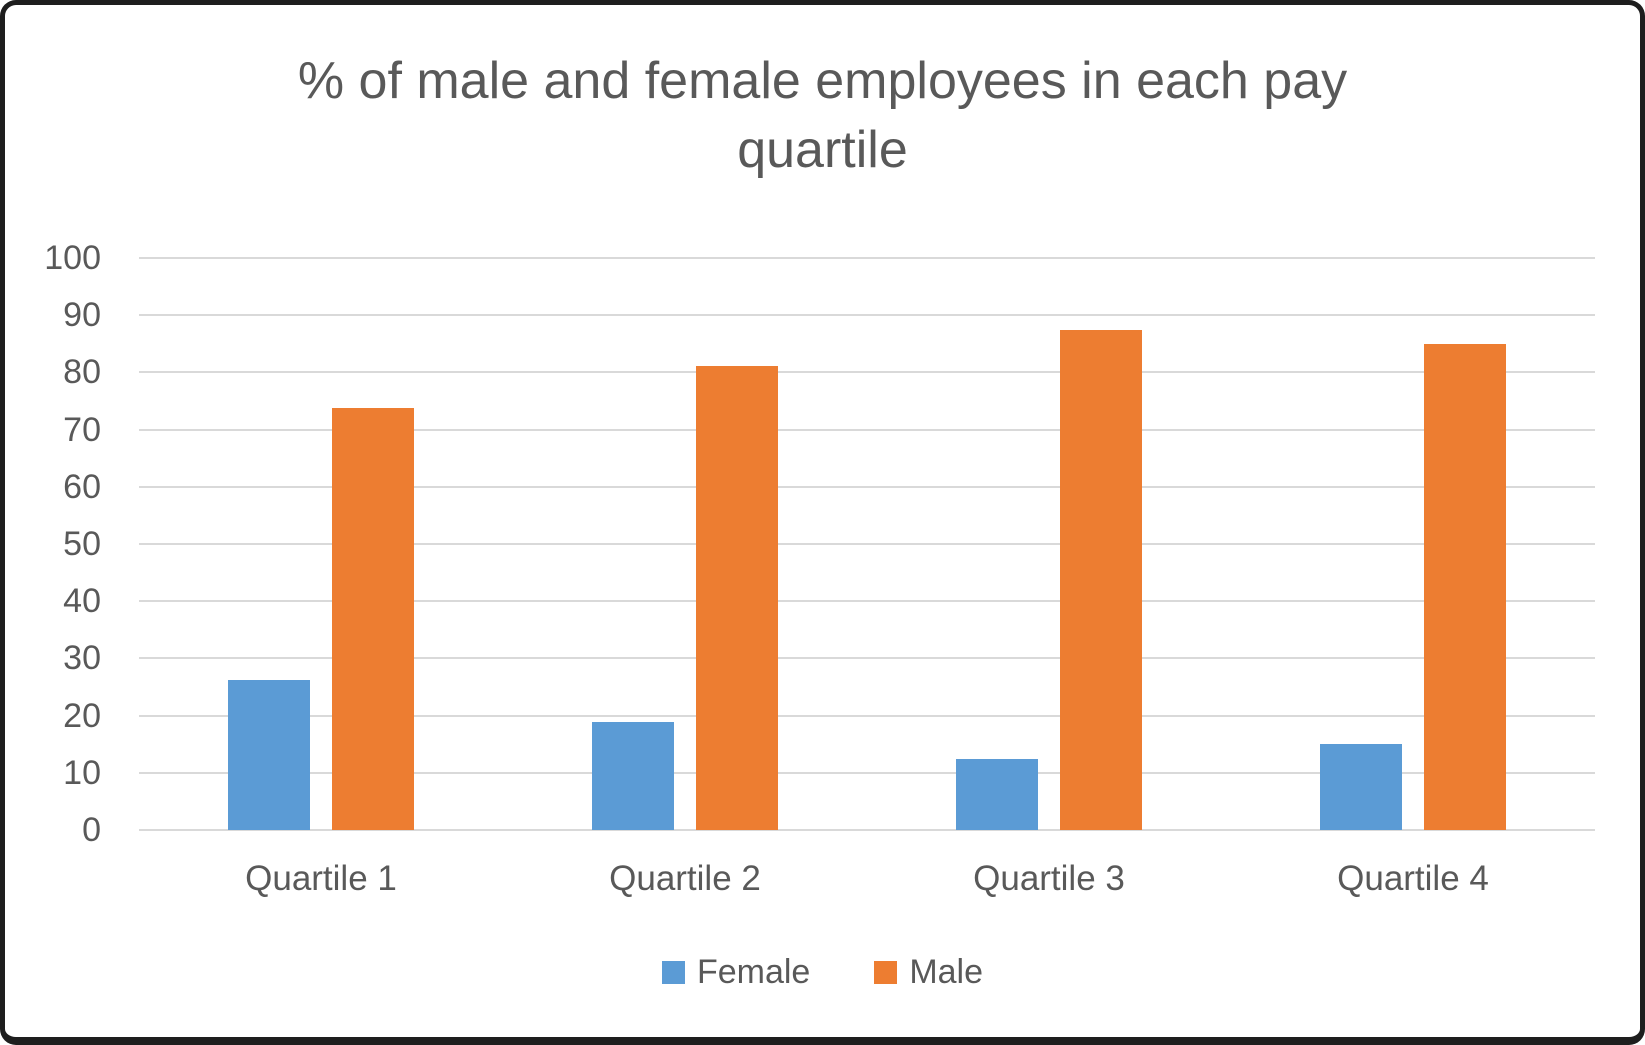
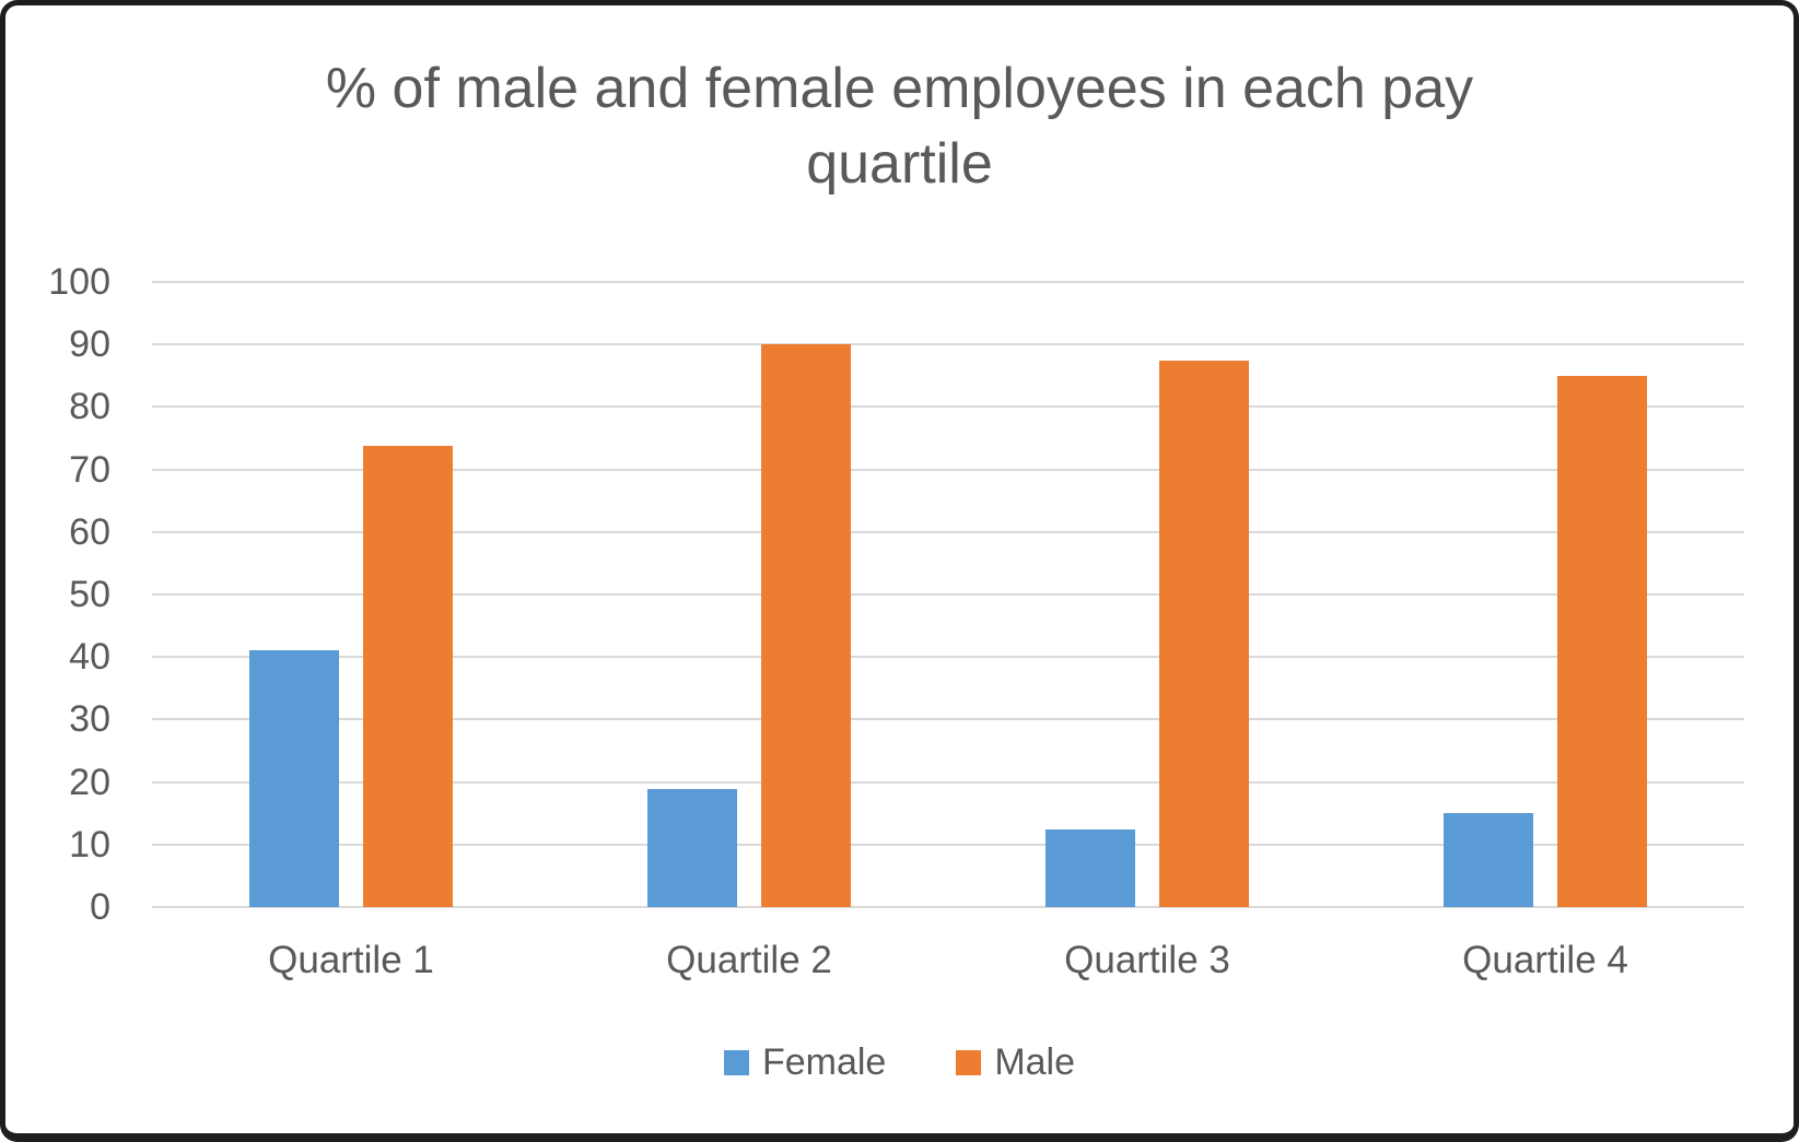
Female/Quartile 1: 26 -> 41
Male/Quartile 2: 81 -> 90
